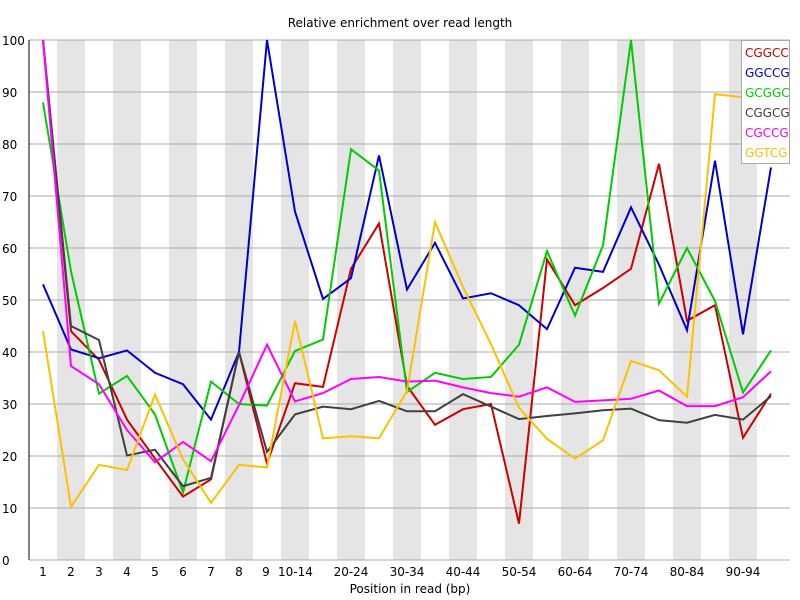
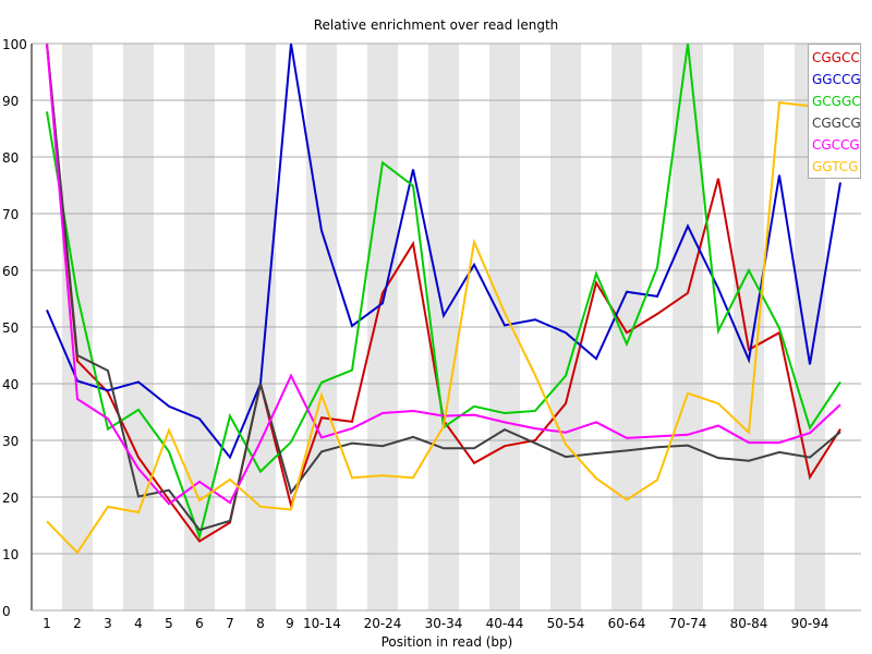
GGTCG/1: 44 -> 16
GGTCG/7: 11 -> 23
GCGGC/8: 30 -> 24
GGTCG/10-14: 46 -> 38
CGGCC/50-54: 7 -> 36
